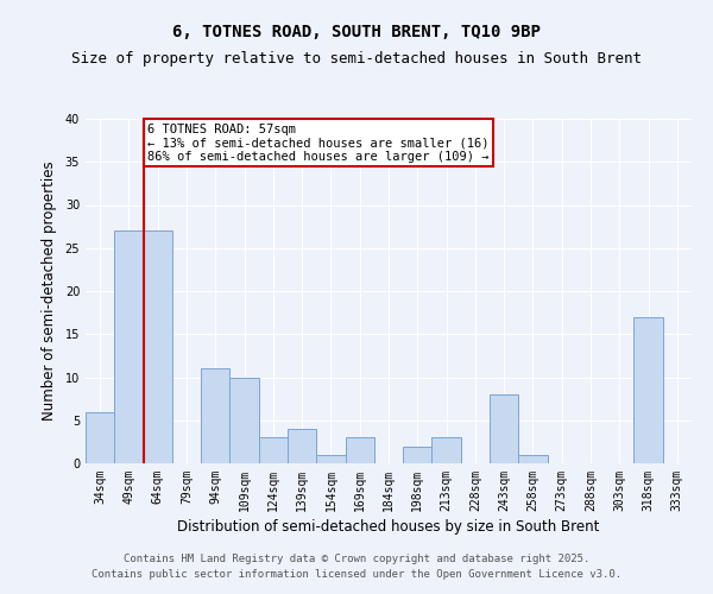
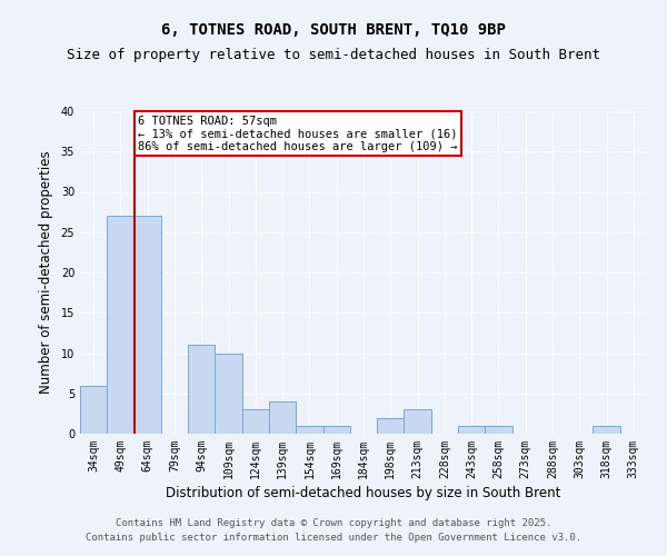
169sqm: 3 -> 1
243sqm: 8 -> 1
318sqm: 17 -> 1
